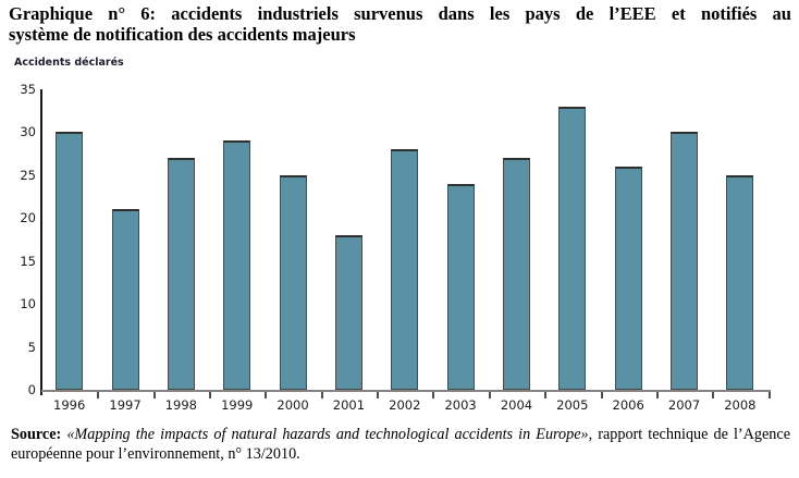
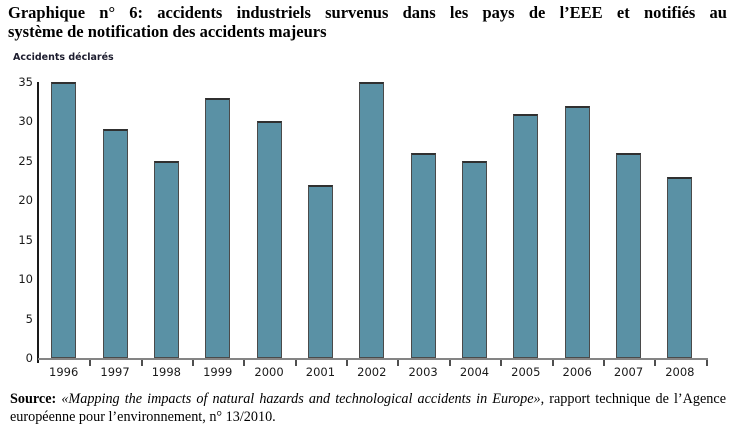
1996: 30 -> 35
1997: 21 -> 29
1998: 27 -> 25
1999: 29 -> 33
2000: 25 -> 30
2001: 18 -> 22
2002: 28 -> 35
2003: 24 -> 26
2004: 27 -> 25
2005: 33 -> 31
2006: 26 -> 32
2007: 30 -> 26
2008: 25 -> 23
